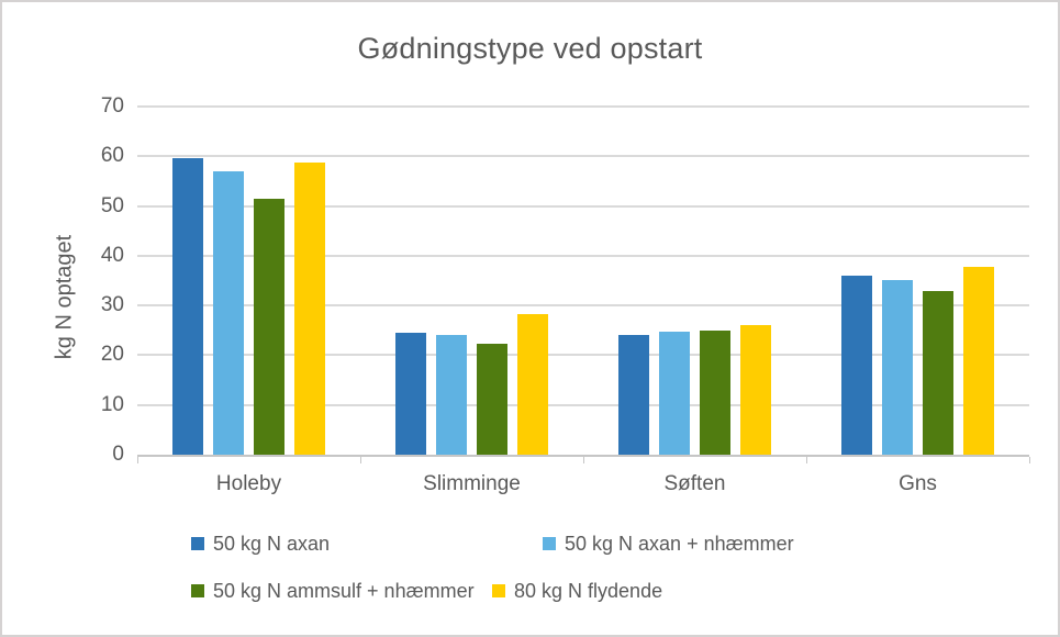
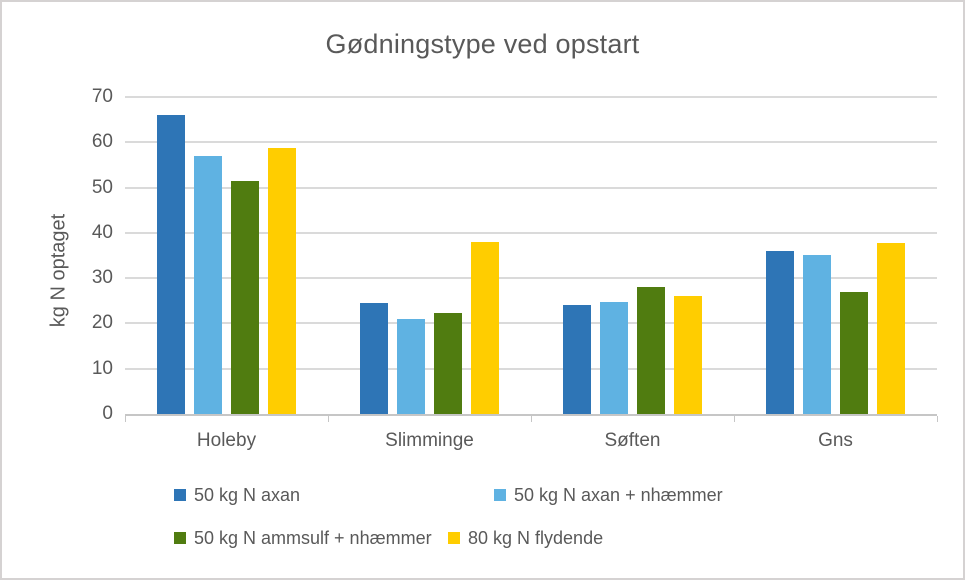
50 kg N axan/Holeby: 60 -> 66
50 kg N axan + nhæmmer/Slimminge: 24 -> 21
80 kg N flydende/Slimminge: 28 -> 38
50 kg N ammsulf + nhæmmer/Søften: 25 -> 28
50 kg N ammsulf + nhæmmer/Gns: 33 -> 27
